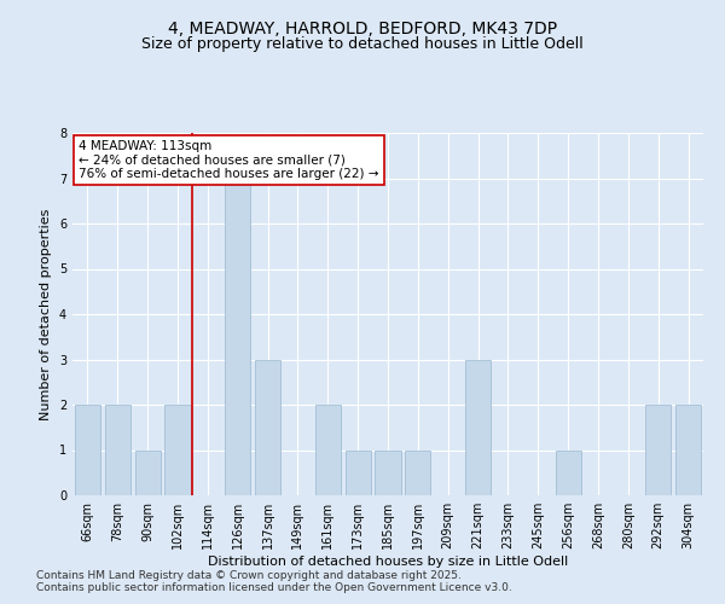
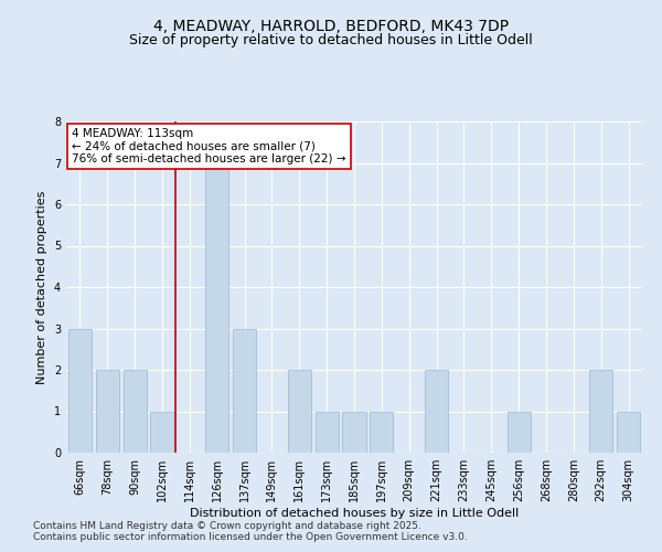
66sqm: 2 -> 3
90sqm: 1 -> 2
102sqm: 2 -> 1
221sqm: 3 -> 2
304sqm: 2 -> 1
